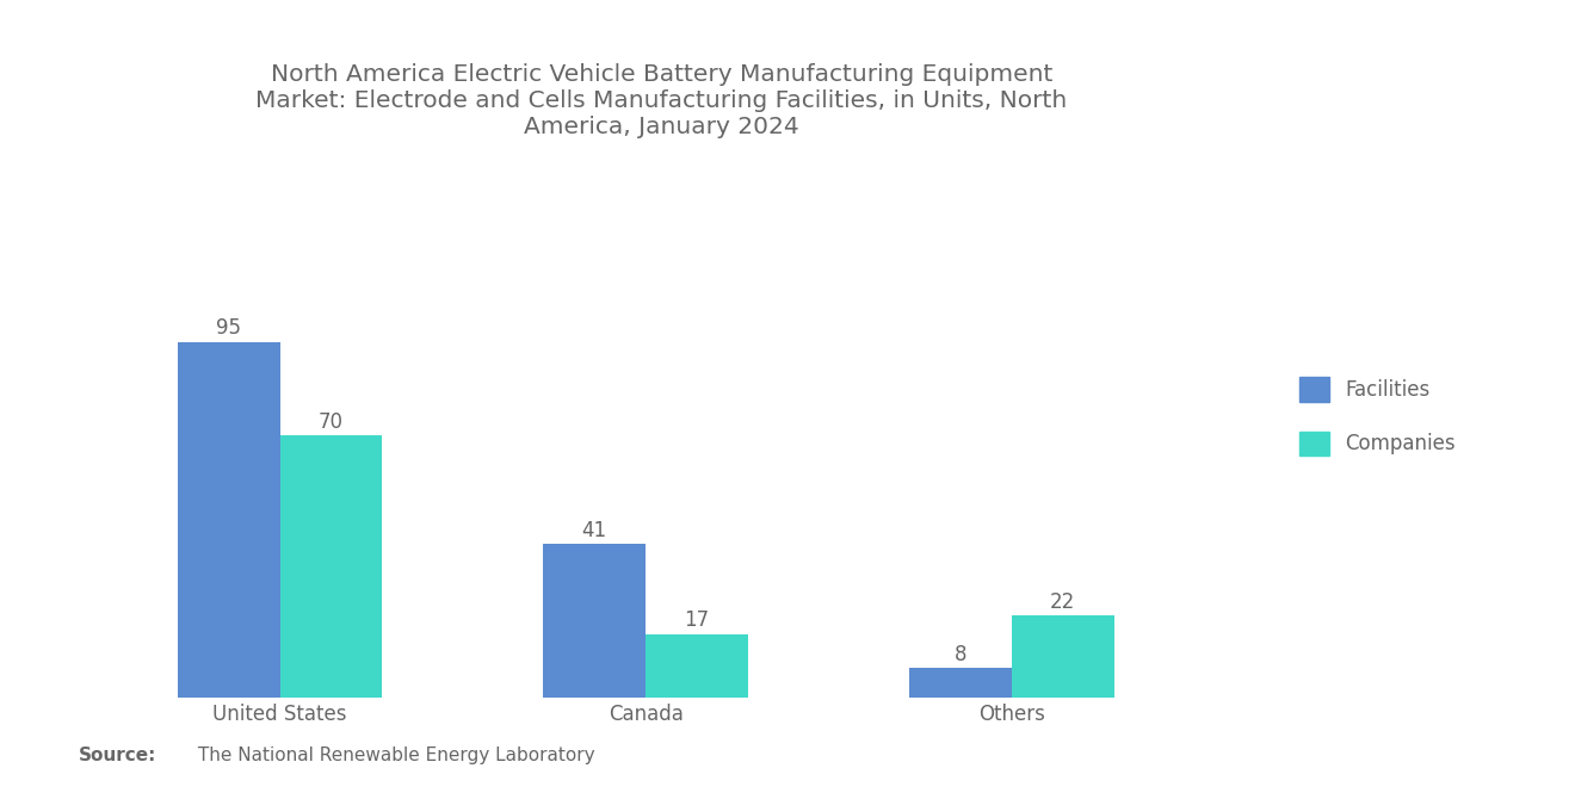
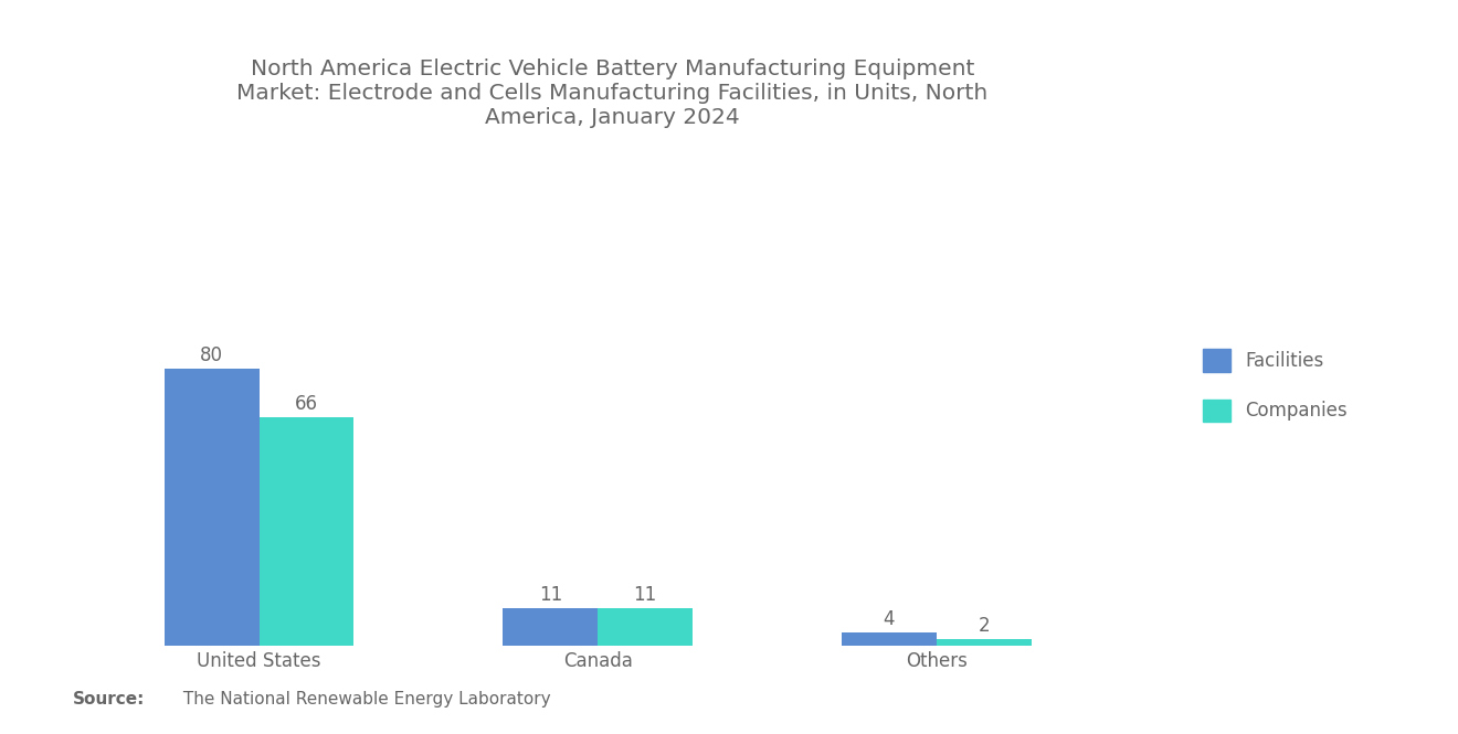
Facilities/United States: 95 -> 80
Companies/United States: 70 -> 66
Facilities/Canada: 41 -> 11
Companies/Canada: 17 -> 11
Facilities/Others: 8 -> 4
Companies/Others: 22 -> 2
